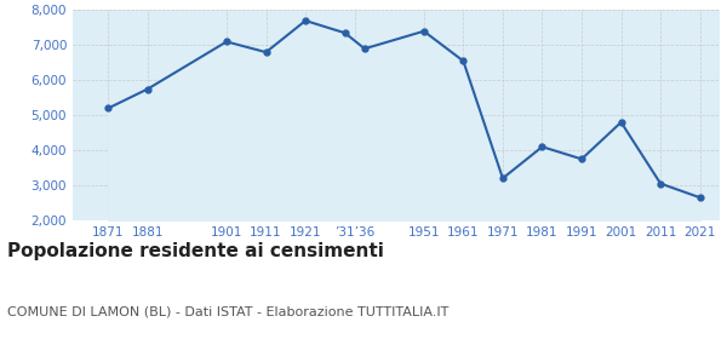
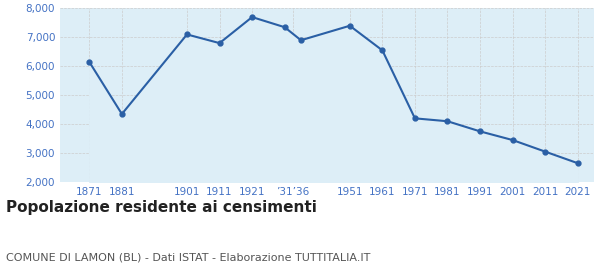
1871: 5,200 -> 6,150
1881: 5,750 -> 4,350
1971: 3,200 -> 4,200
2001: 4,800 -> 3,450
